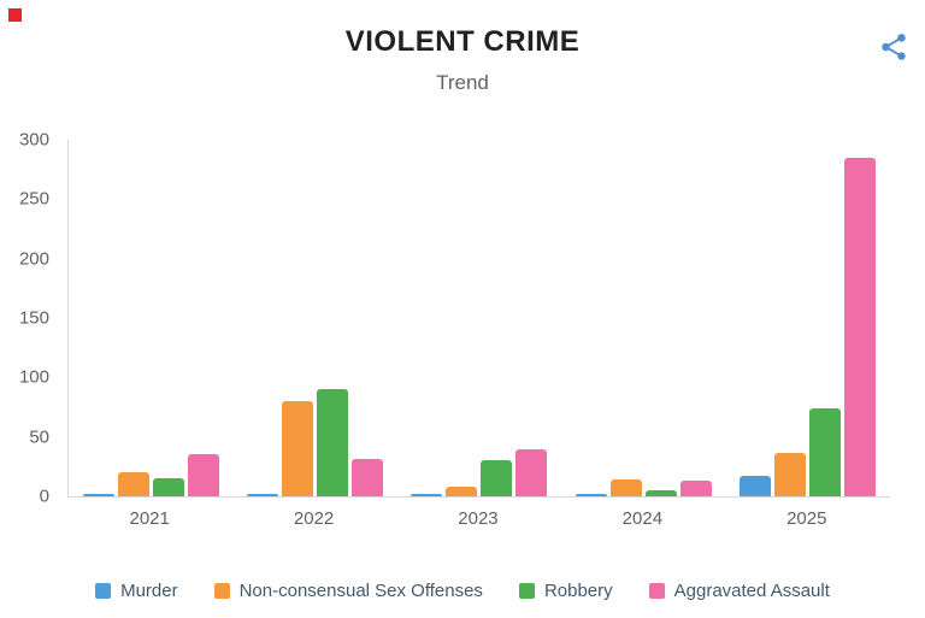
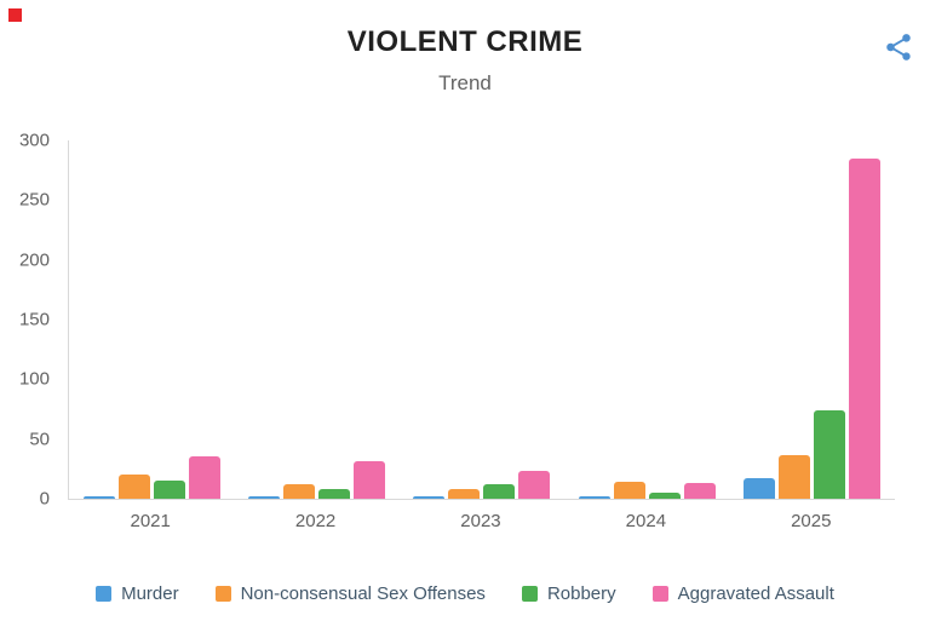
Non-consensual Sex Offenses/2022: 80 -> 10
Robbery/2022: 90 -> 10
Robbery/2023: 30 -> 10
Aggravated Assault/2023: 40 -> 20
